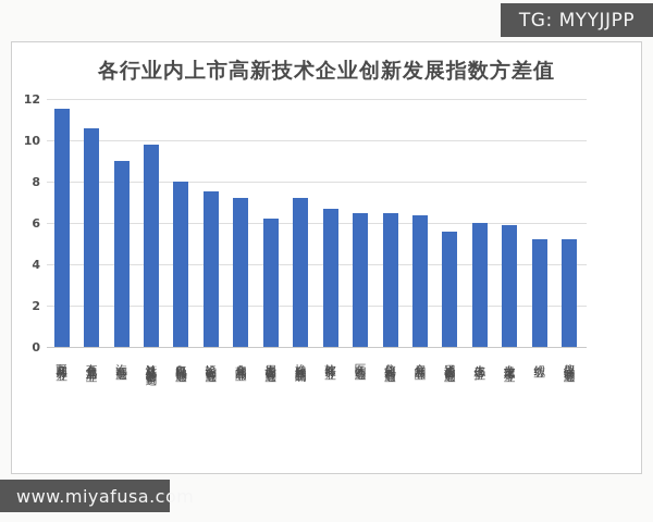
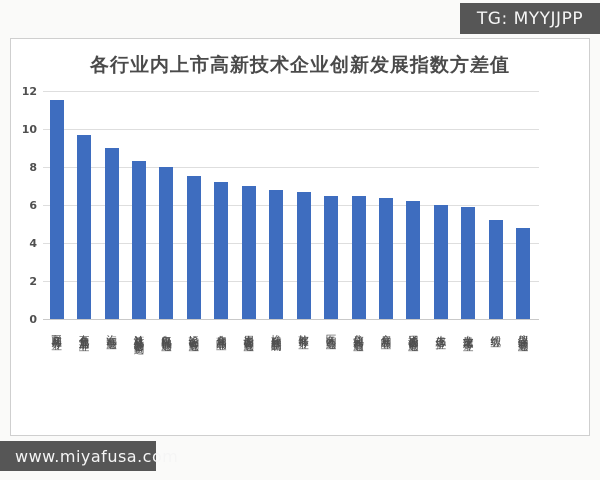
有色金属加工业: 10.6 -> 9.7
计算机及通信设备制造: 9.8 -> 8.3
专用设备制造业: 6.2 -> 7.0
橡胶和塑料制品: 7.2 -> 6.8
通用设备制造业: 5.6 -> 6.2
仪器仪表制造业: 5.2 -> 4.8
